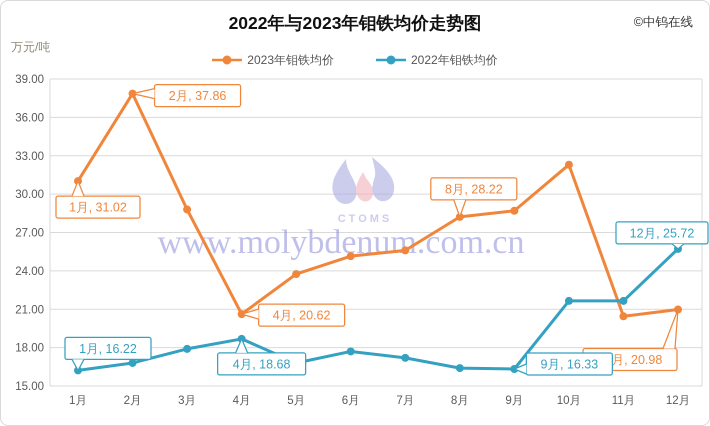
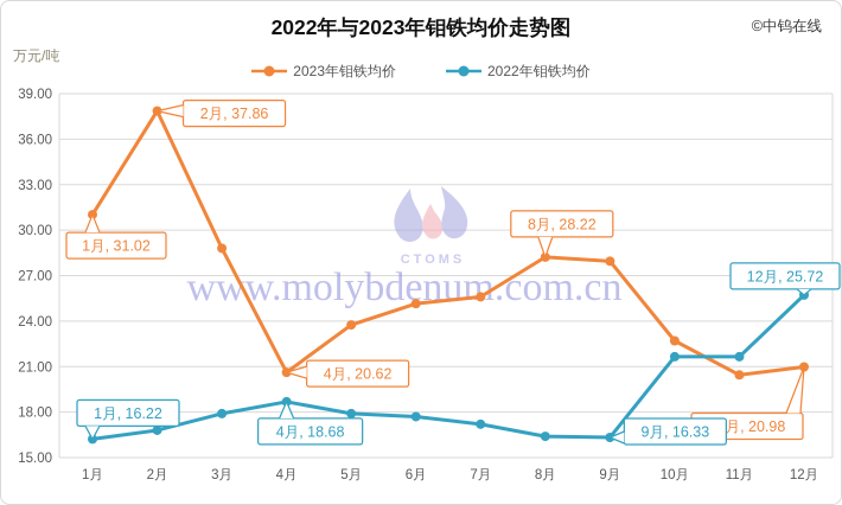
2022年钼铁均价/5月: 16.8 -> 17.9
2023年钼铁均价/9月: 28.7 -> 27.9
2023年钼铁均价/10月: 32.3 -> 22.7
